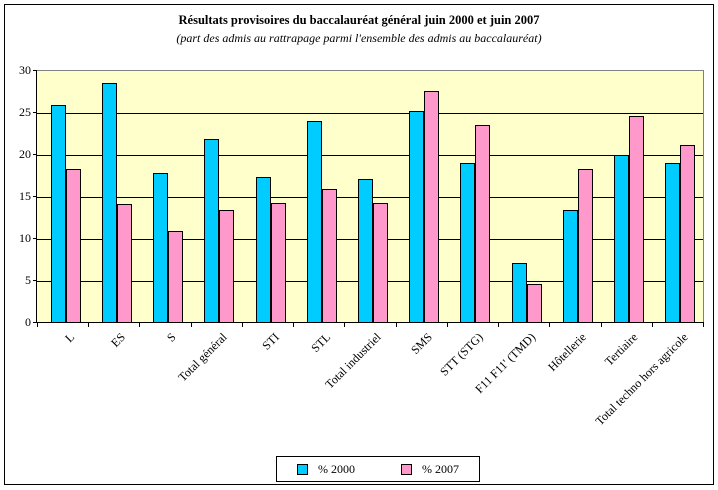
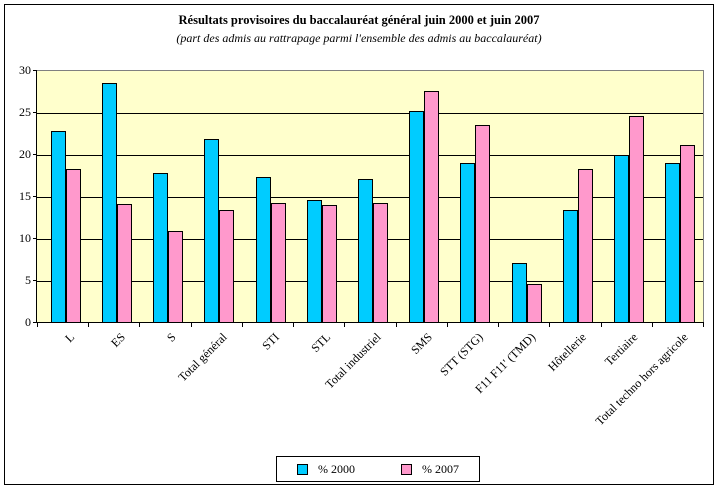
% 2000/L: 26 -> 23
% 2000/STL: 24 -> 15
% 2007/STL: 16 -> 14
